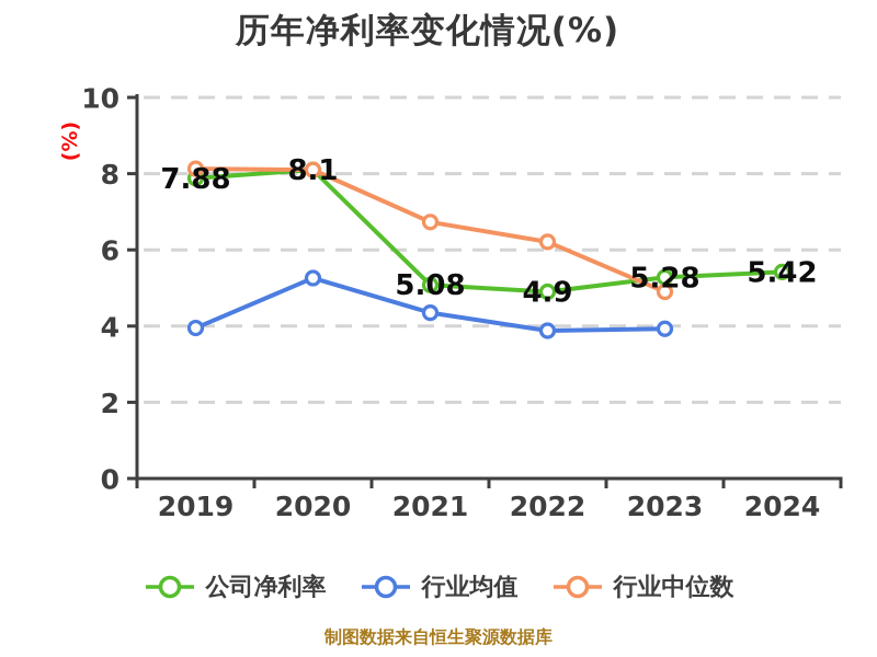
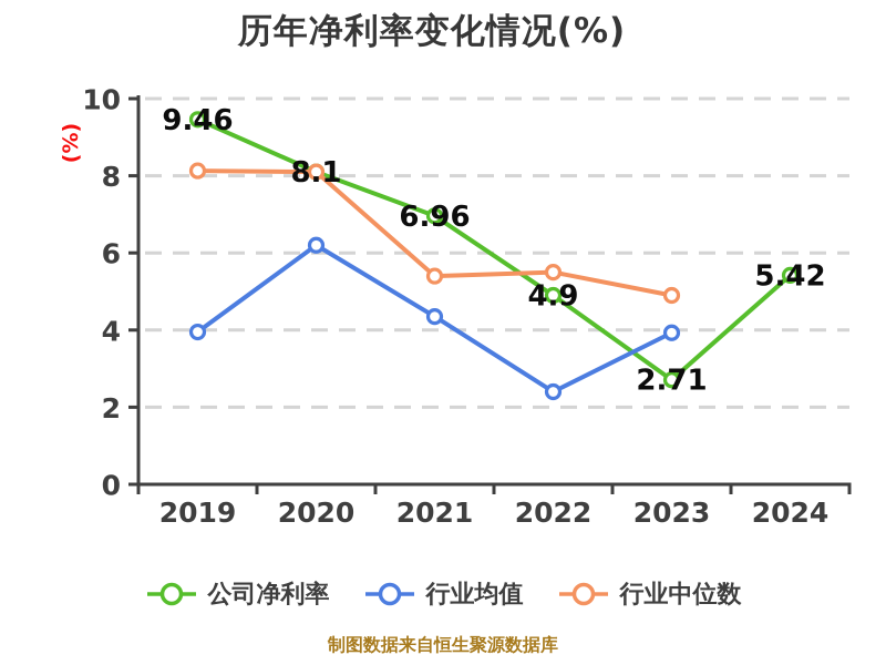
公司净利率/2019: 7.88 -> 9.46
行业均值/2020: 5.3 -> 6.2
公司净利率/2021: 5.08 -> 6.96
行业中位数/2021: 6.7 -> 5.4
行业均值/2022: 3.9 -> 2.4
行业中位数/2022: 6.2 -> 5.5
公司净利率/2023: 5.28 -> 2.71
